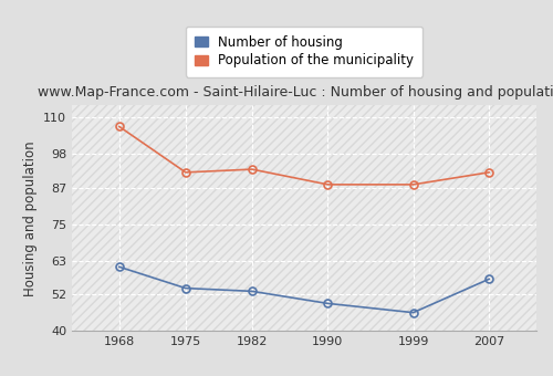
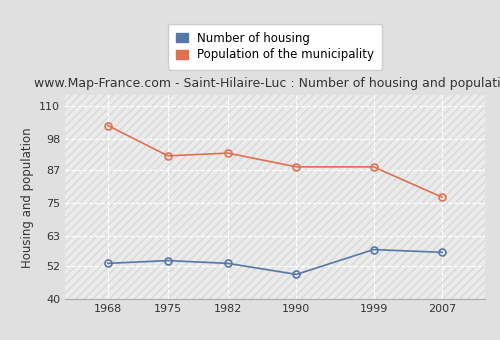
Number of housing/1968: 61 -> 53
Population of the municipality/1968: 107 -> 103
Number of housing/1999: 46 -> 58
Population of the municipality/2007: 92 -> 77
